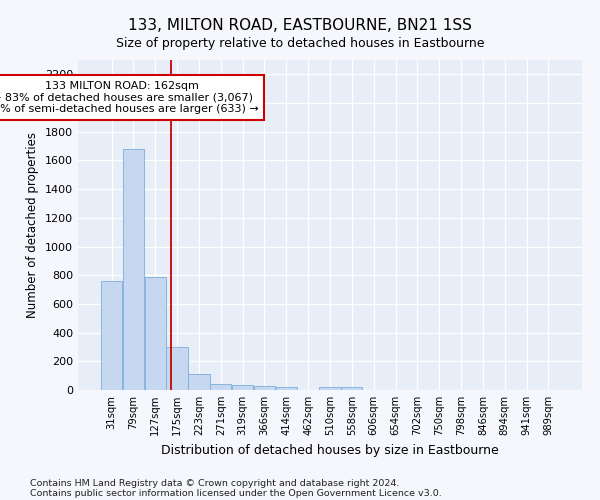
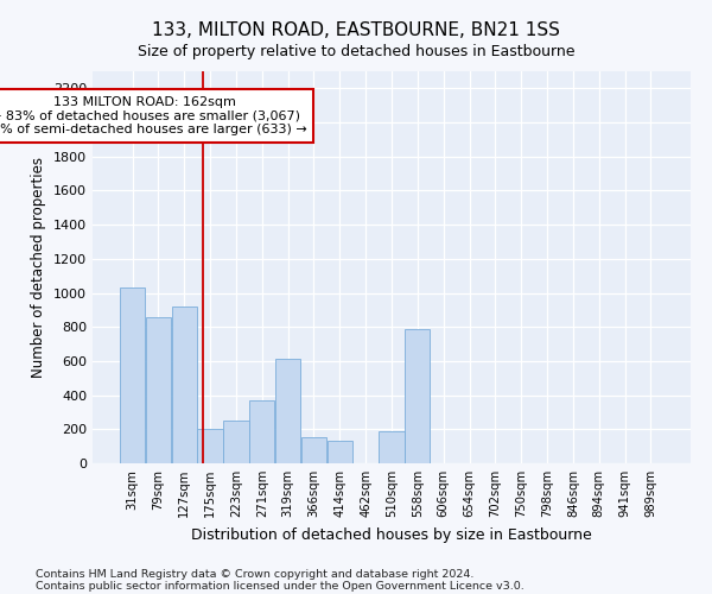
31sqm: 760 -> 1030
79sqm: 1680 -> 860
127sqm: 790 -> 920
175sqm: 300 -> 200
223sqm: 110 -> 250
271sqm: 40 -> 370
319sqm: 30 -> 610
366sqm: 20 -> 150
414sqm: 20 -> 130
510sqm: 20 -> 190
558sqm: 20 -> 790
